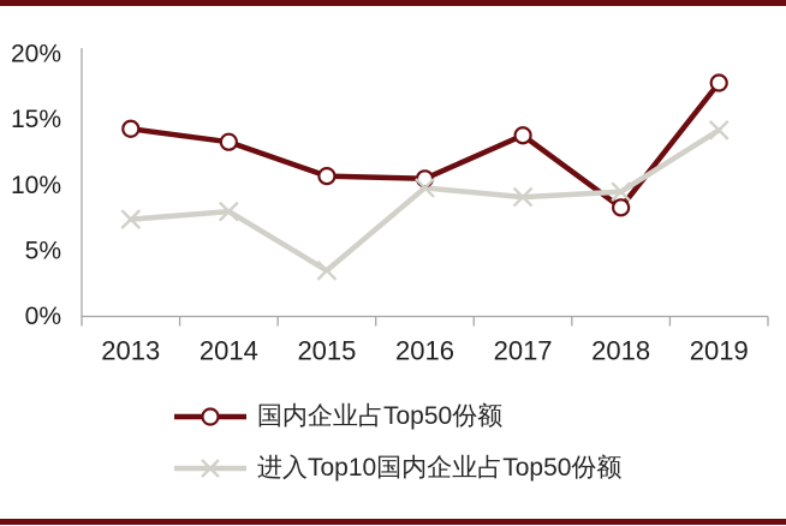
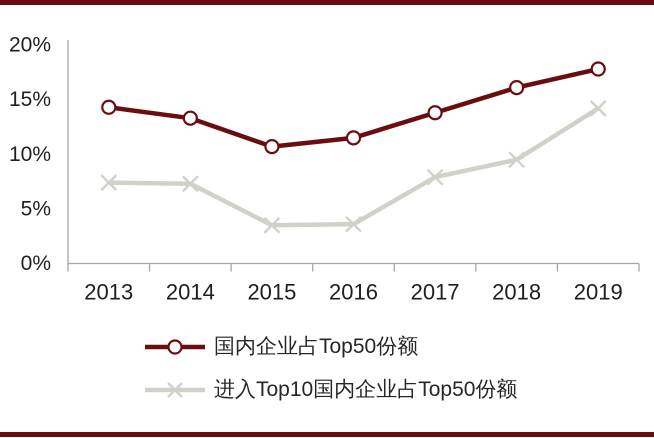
进入Top10国内企业占Top50份额/2014: 8.0% -> 7.3%
国内企业占Top50份额/2016: 10.5% -> 11.5%
进入Top10国内企业占Top50份额/2016: 9.8% -> 3.6%
进入Top10国内企业占Top50份额/2017: 9.1% -> 7.9%
国内企业占Top50份额/2018: 8.3% -> 16.1%
